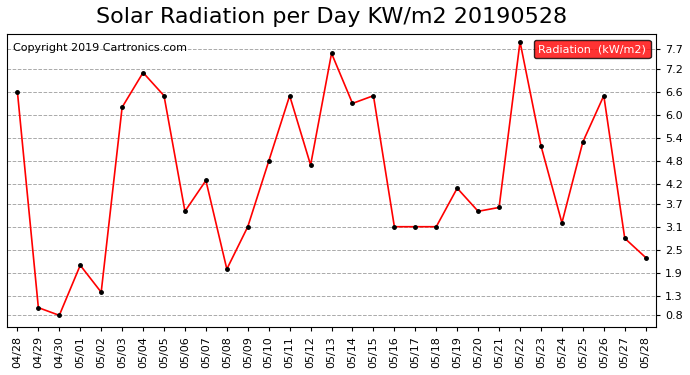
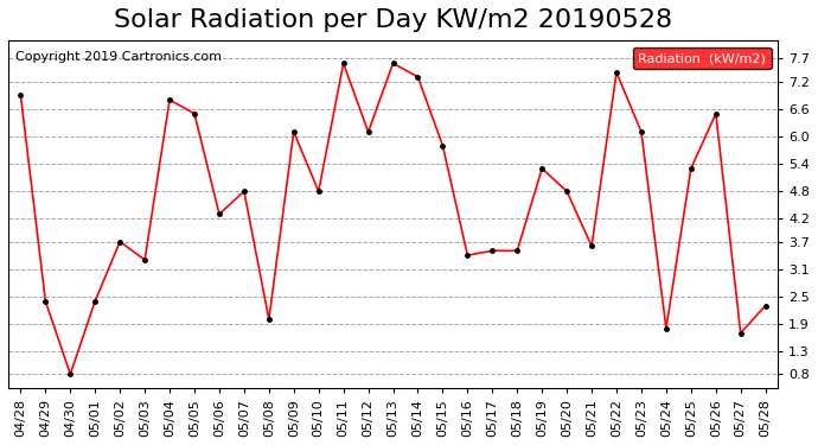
04/28: 6.6 -> 6.9
04/29: 1.0 -> 2.4
05/01: 2.1 -> 2.4
05/02: 1.4 -> 3.7
05/03: 6.2 -> 3.3
05/04: 7.1 -> 6.8
05/06: 3.5 -> 4.3
05/07: 4.3 -> 4.8
05/09: 3.1 -> 6.1
05/11: 6.5 -> 7.6
05/12: 4.7 -> 6.1
05/14: 6.3 -> 7.3
05/15: 6.5 -> 5.8
05/16: 3.1 -> 3.4
05/17: 3.1 -> 3.5
05/18: 3.1 -> 3.5
05/19: 4.1 -> 5.3
05/20: 3.5 -> 4.8
05/22: 7.9 -> 7.4
05/23: 5.2 -> 6.1
05/24: 3.2 -> 1.8
05/27: 2.8 -> 1.7
